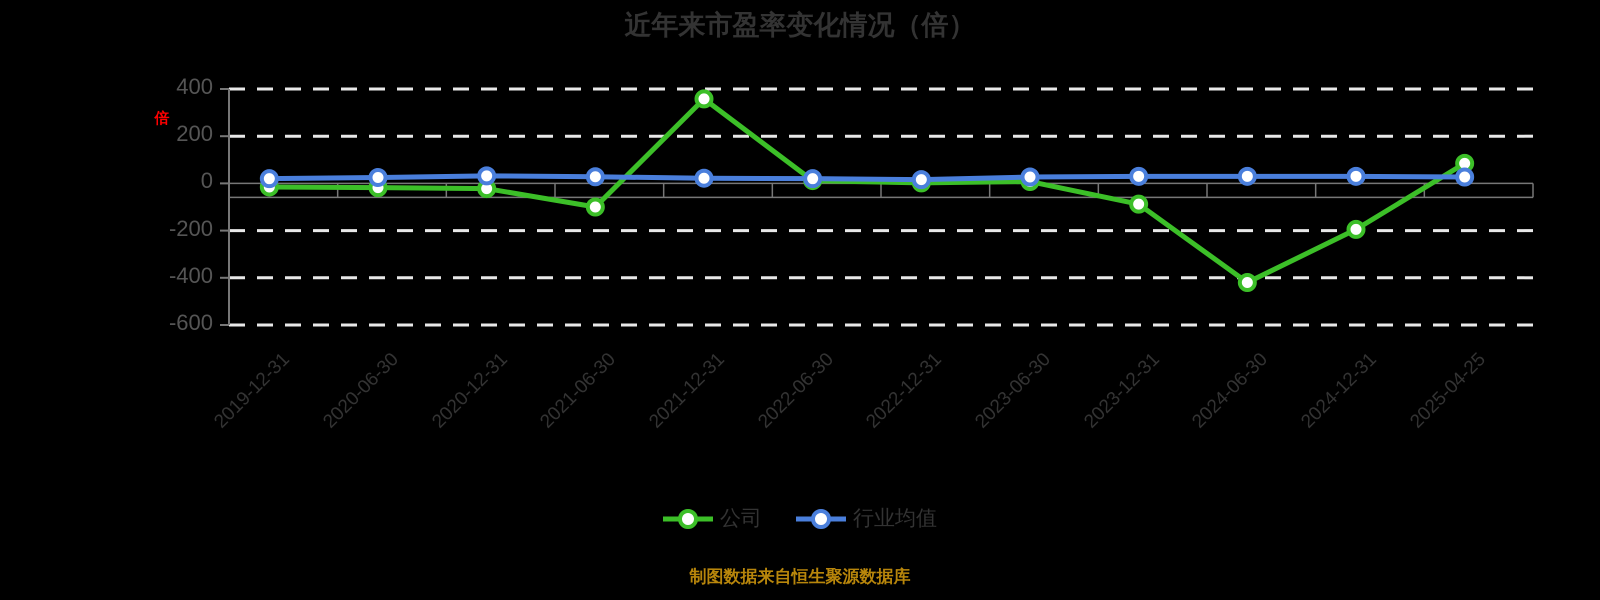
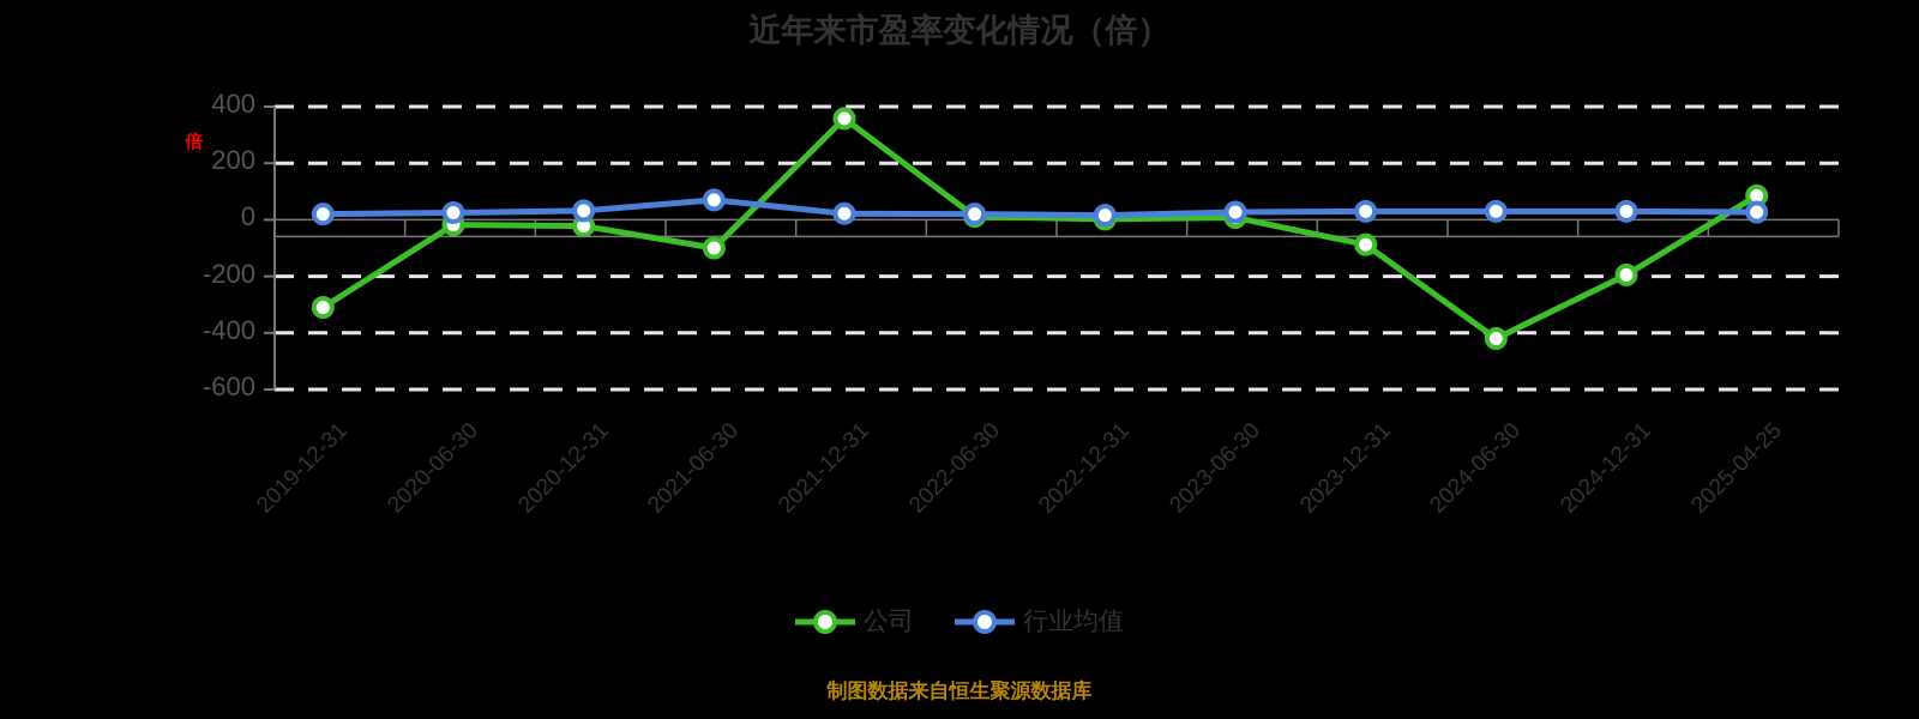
公司/2019-12-31: -20 -> -310
行业均值/2021-06-30: 30 -> 70
